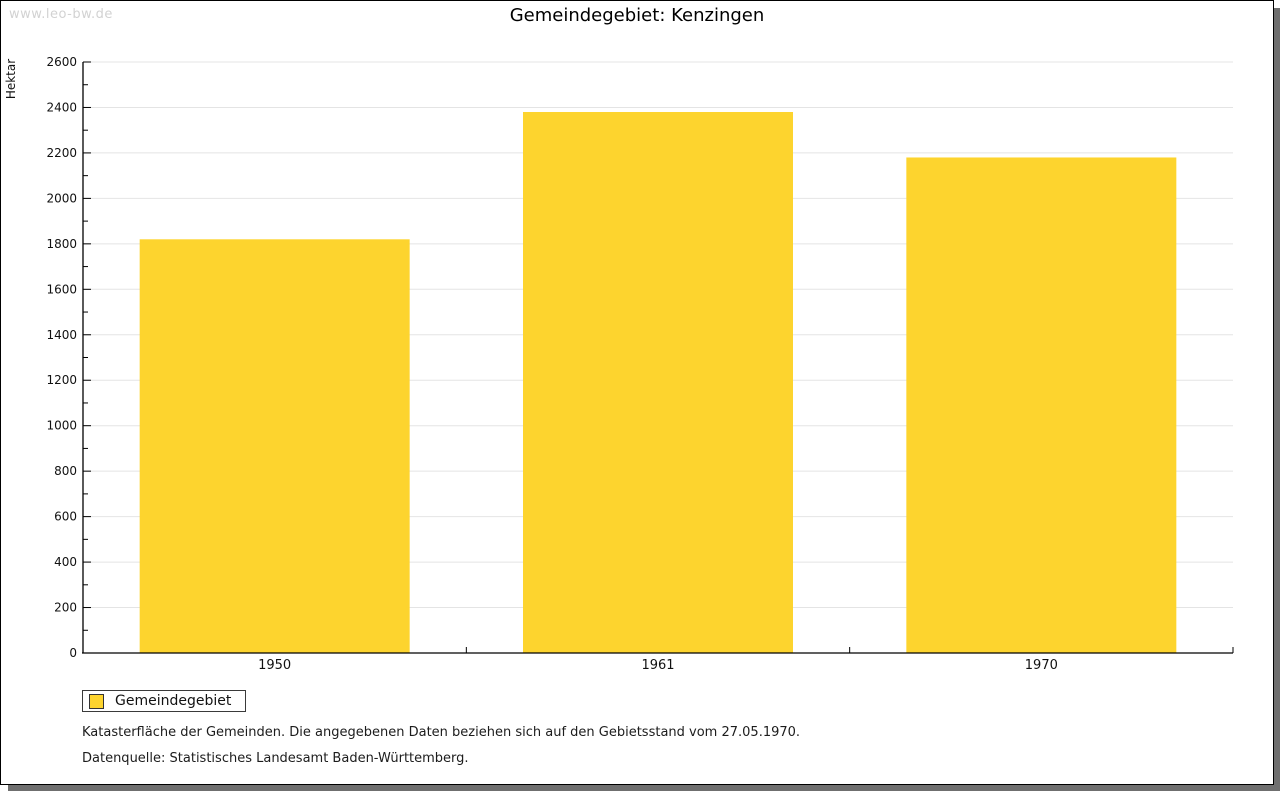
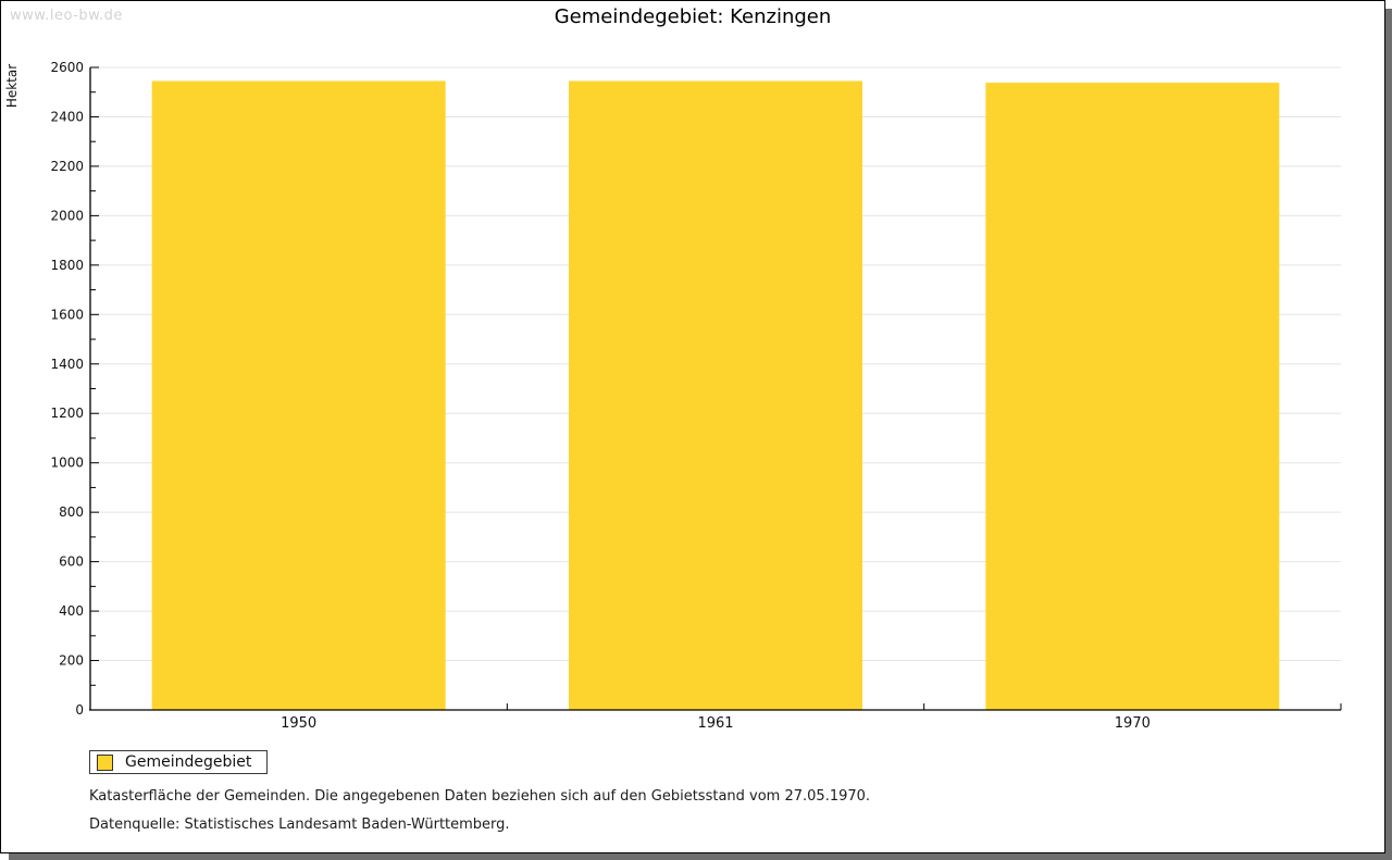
1950: 1820 -> 2540
1961: 2380 -> 2540
1970: 2180 -> 2540
